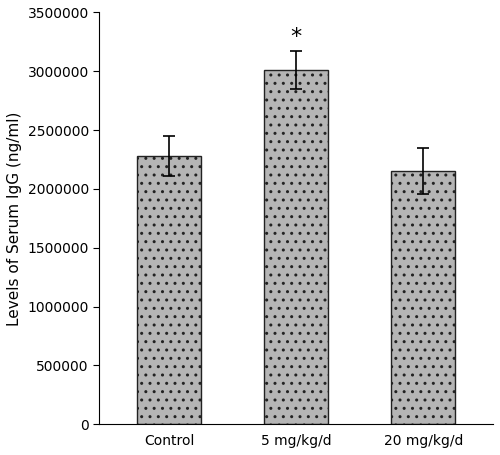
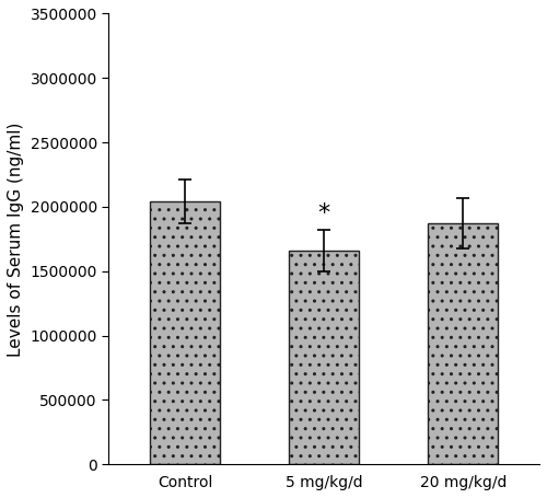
Control: 2280000 -> 2040000
5 mg/kg/d: 3010000 -> 1660000
20 mg/kg/d: 2150000 -> 1870000
